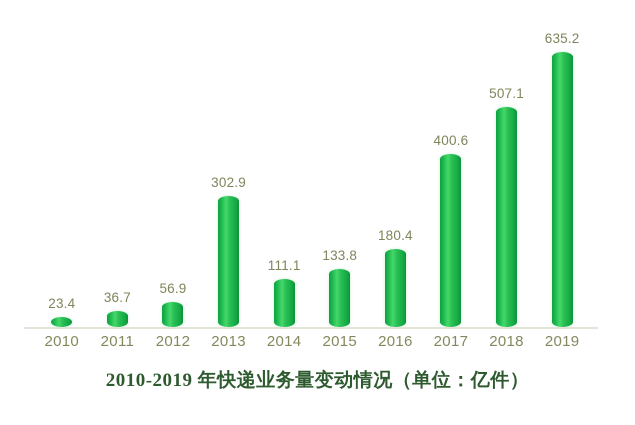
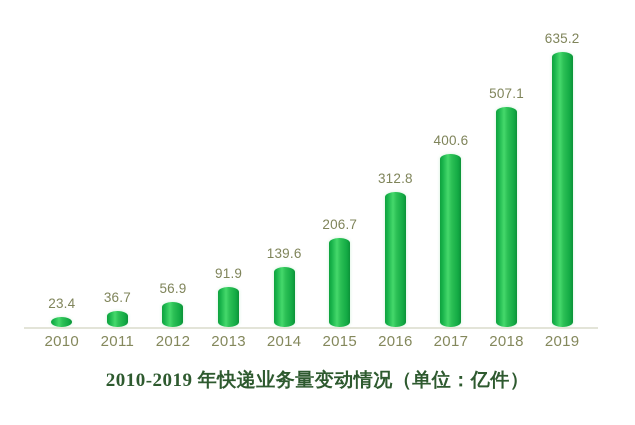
2013: 302.9 -> 91.9
2014: 111.1 -> 139.6
2015: 133.8 -> 206.7
2016: 180.4 -> 312.8
